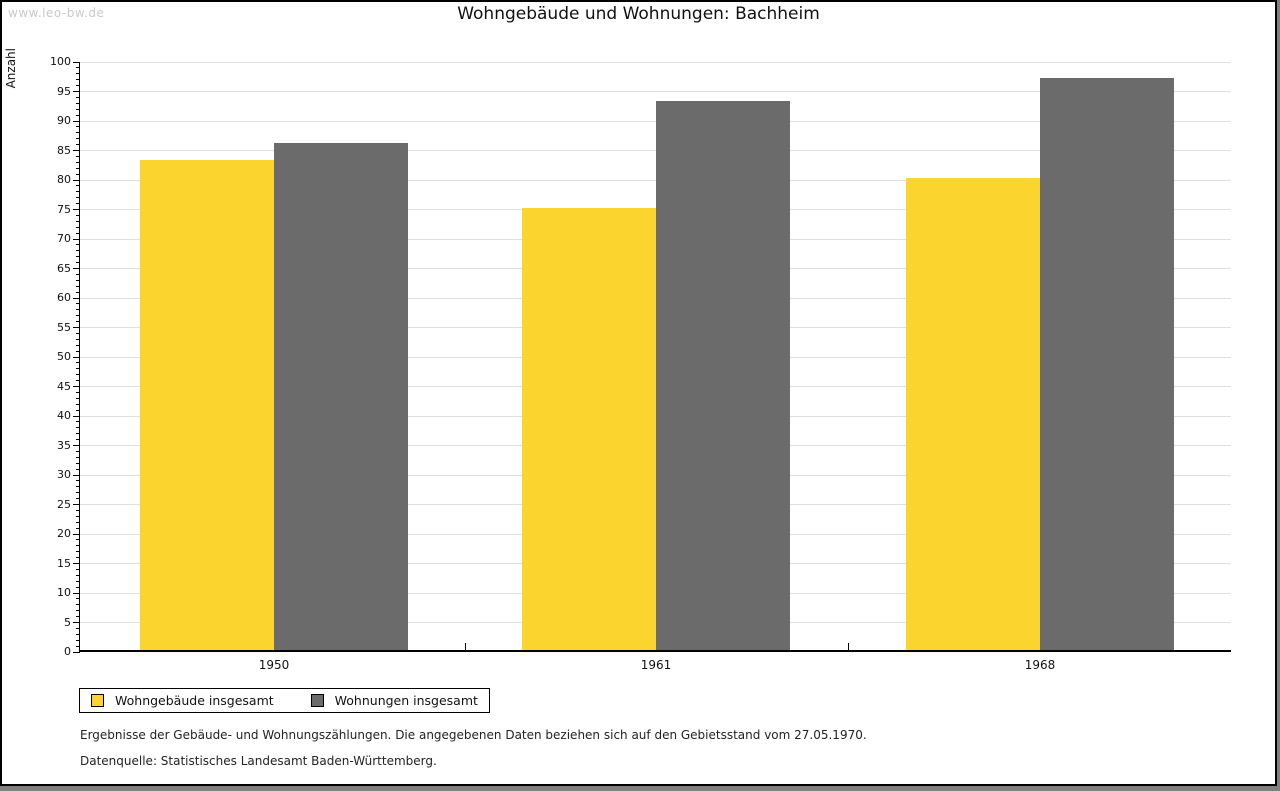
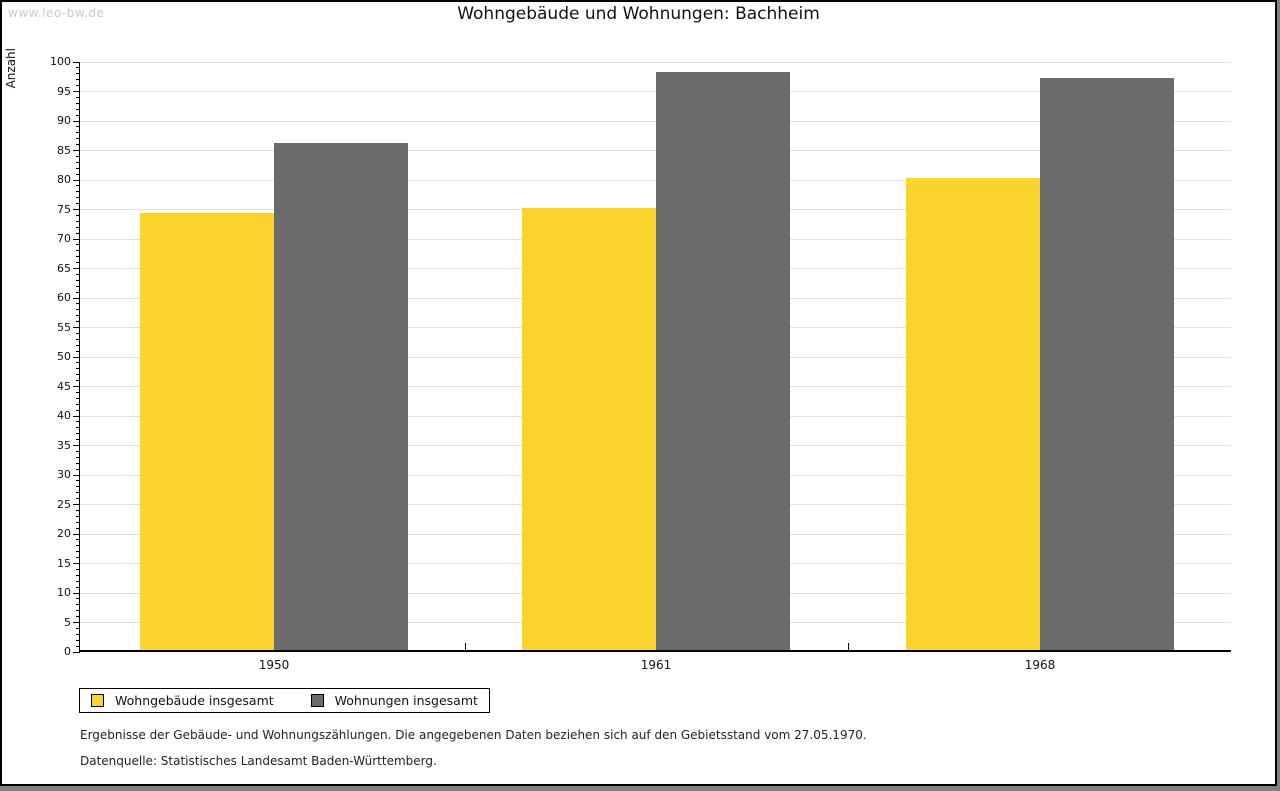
Wohngebäude insgesamt/1950: 83 -> 74
Wohnungen insgesamt/1961: 93 -> 98
